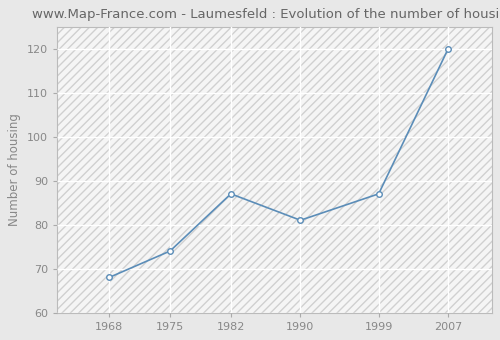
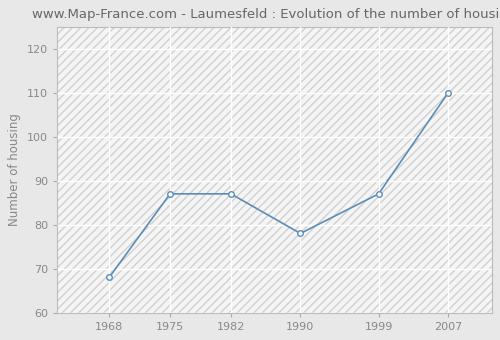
1975: 74 -> 87
1990: 81 -> 78
2007: 120 -> 110
